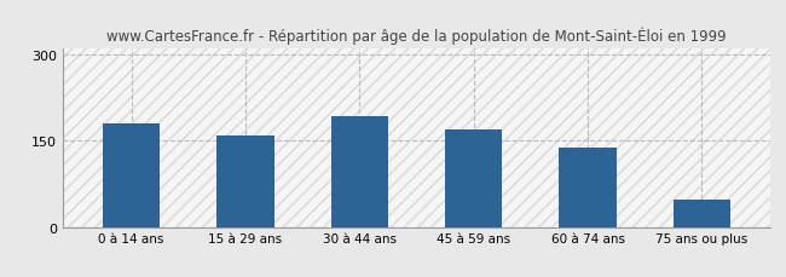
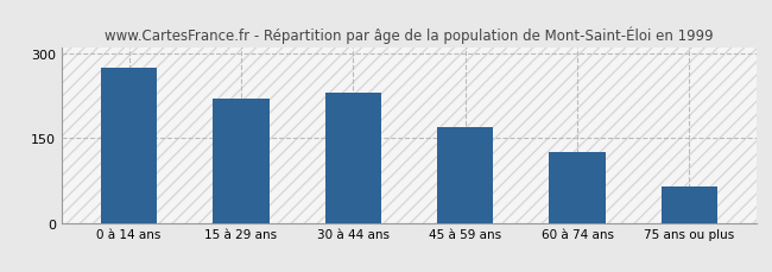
0 à 14 ans: 180 -> 275
15 à 29 ans: 160 -> 220
30 à 44 ans: 193 -> 230
60 à 74 ans: 138 -> 125
75 ans ou plus: 47 -> 65
